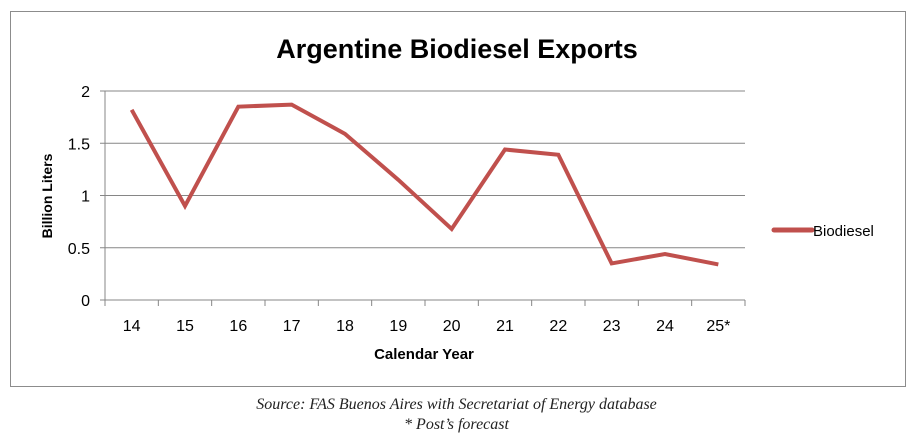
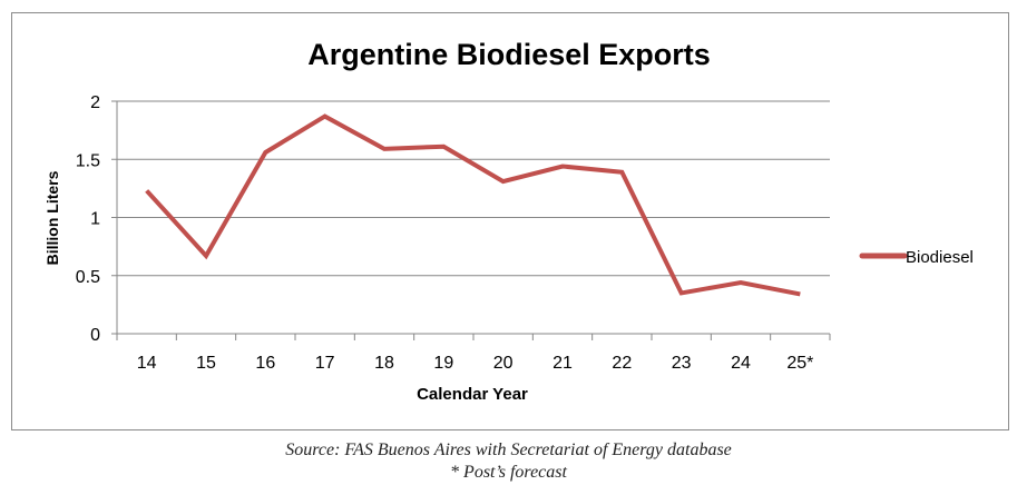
14: 1.82 -> 1.23
15: 0.90 -> 0.67
16: 1.85 -> 1.56
19: 1.15 -> 1.61
20: 0.68 -> 1.31
